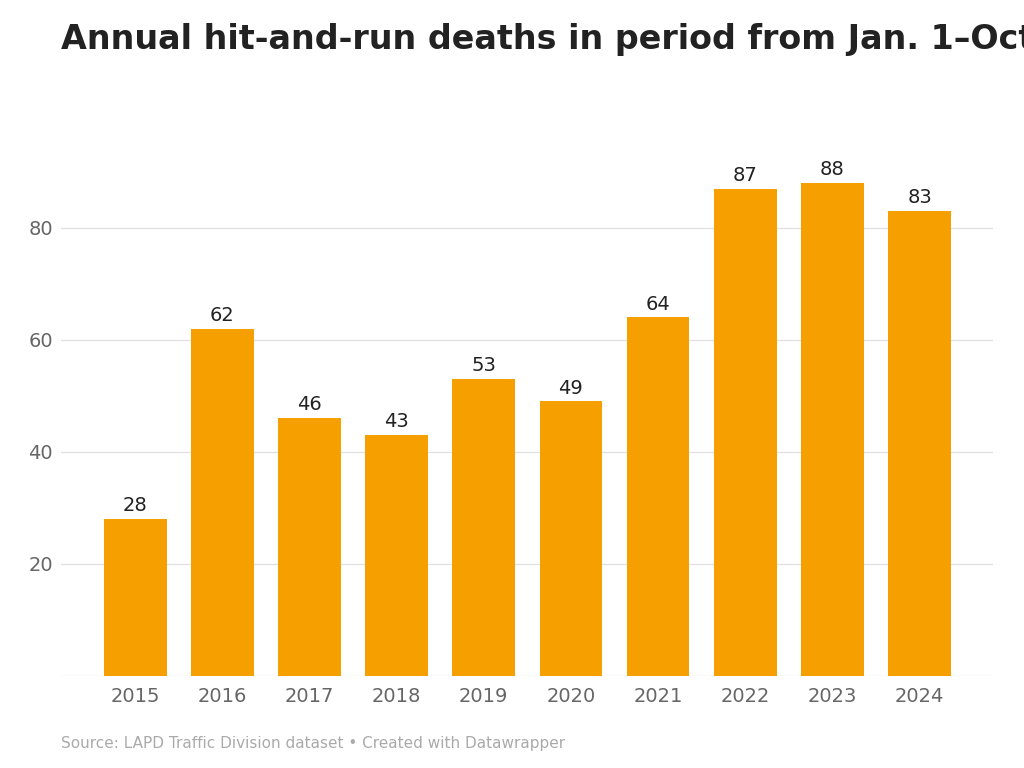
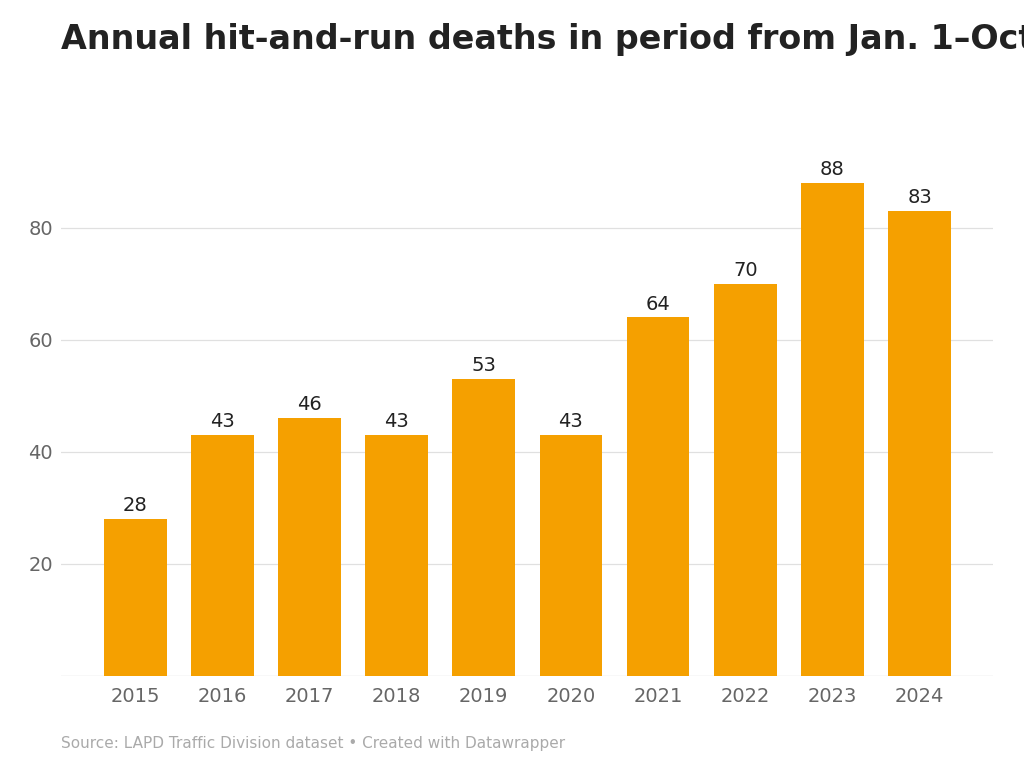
2016: 62 -> 43
2020: 49 -> 43
2022: 87 -> 70
